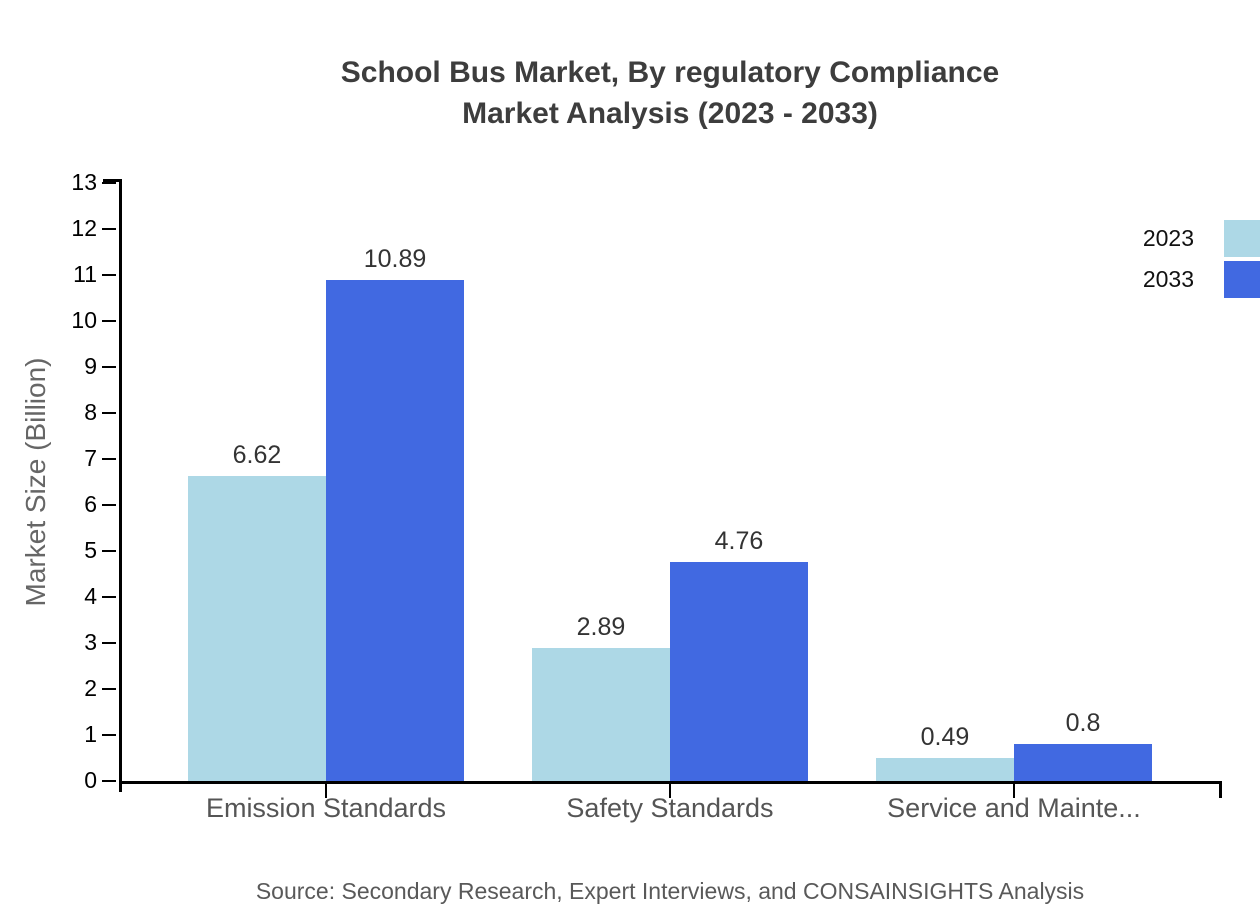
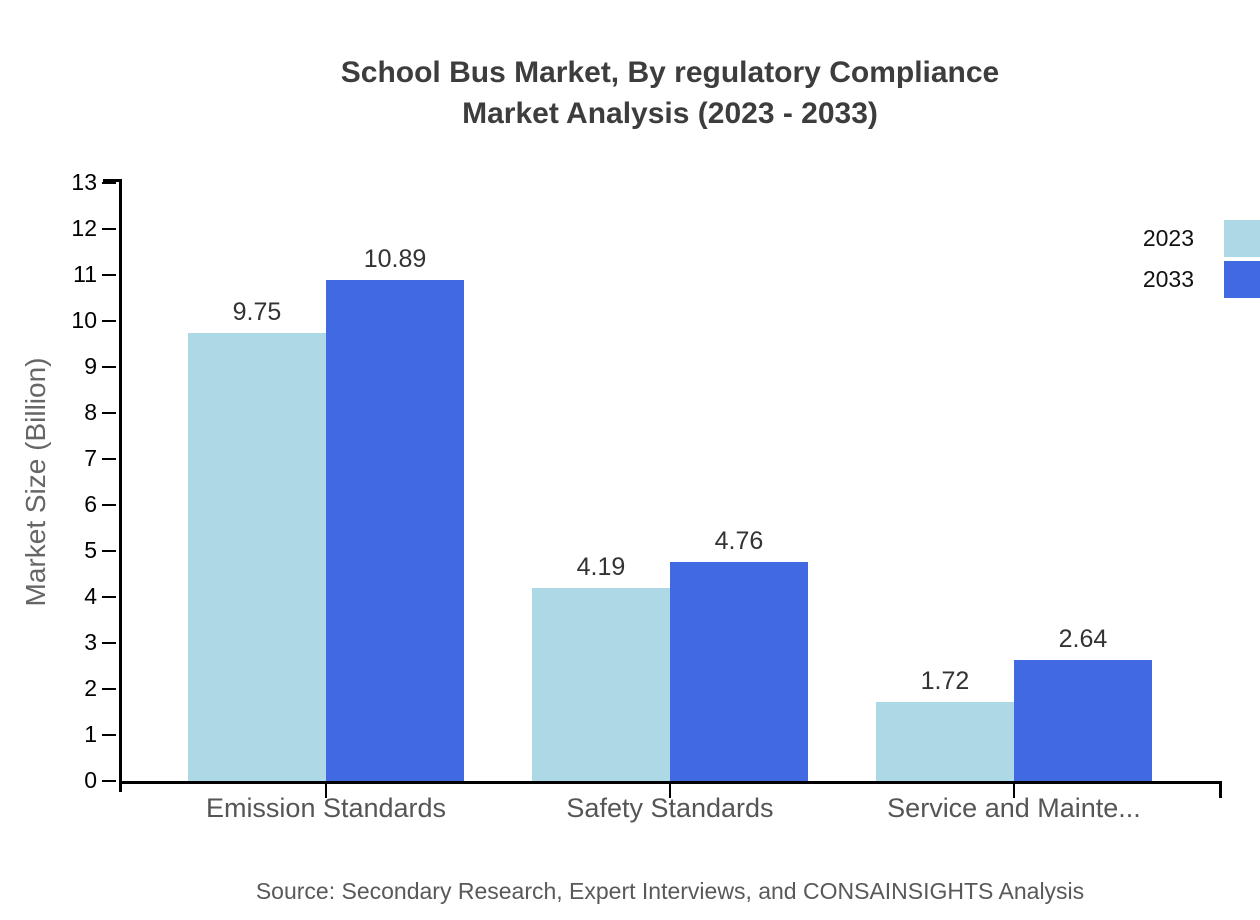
2023/Emission Standards: 6.62 -> 9.75
2023/Safety Standards: 2.89 -> 4.19
2023/Service and Mainte...: 0.49 -> 1.72
2033/Service and Mainte...: 0.8 -> 2.64
